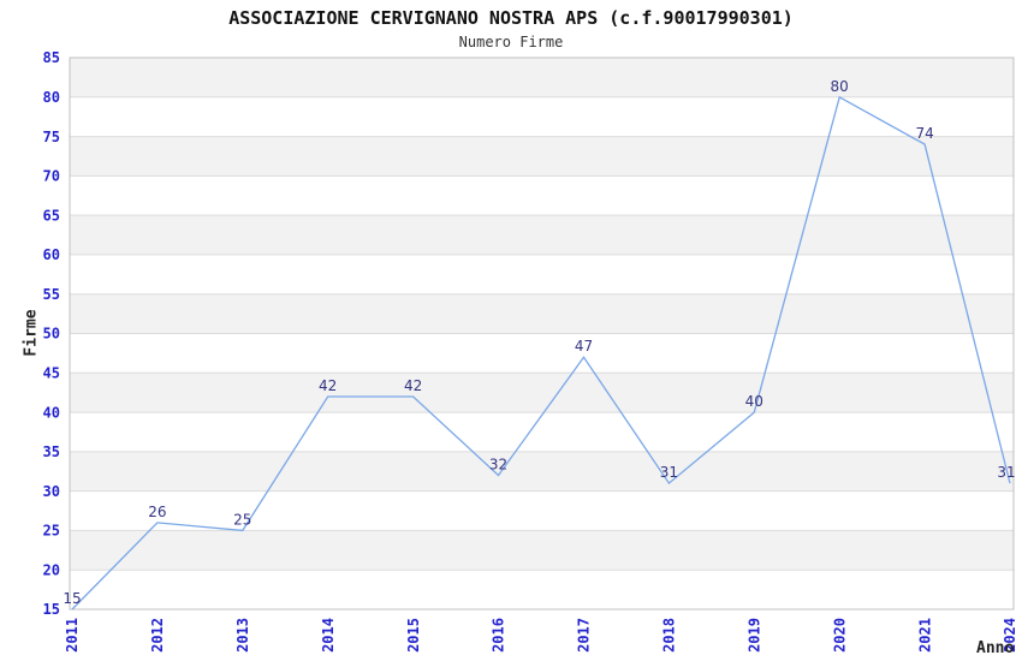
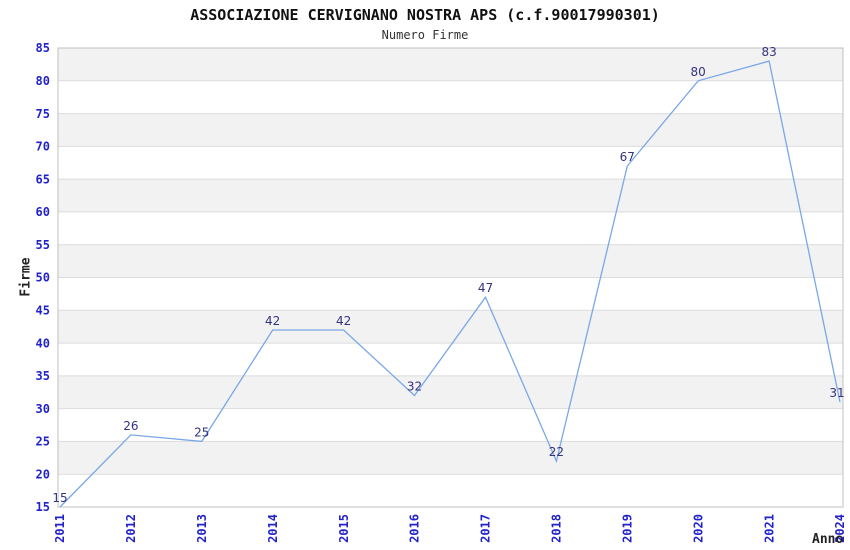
2018: 31 -> 22
2019: 40 -> 67
2021: 74 -> 83
